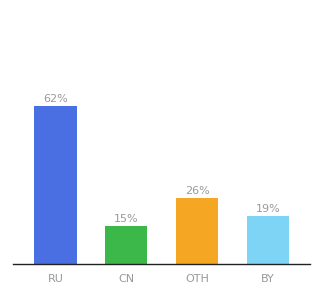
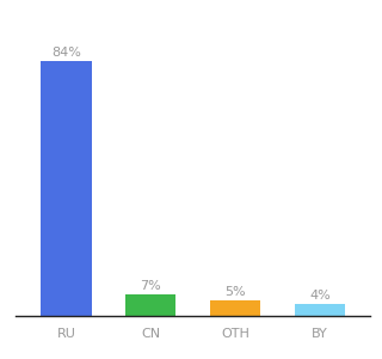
RU: 62% -> 84%
CN: 15% -> 7%
OTH: 26% -> 5%
BY: 19% -> 4%
